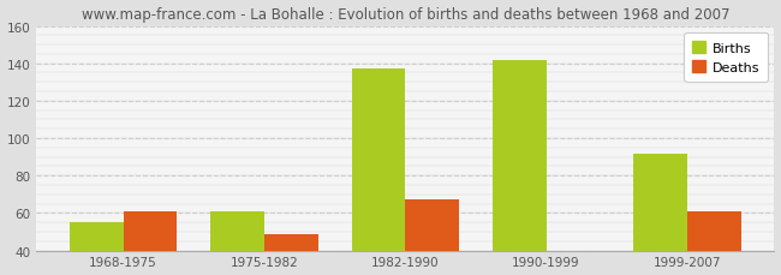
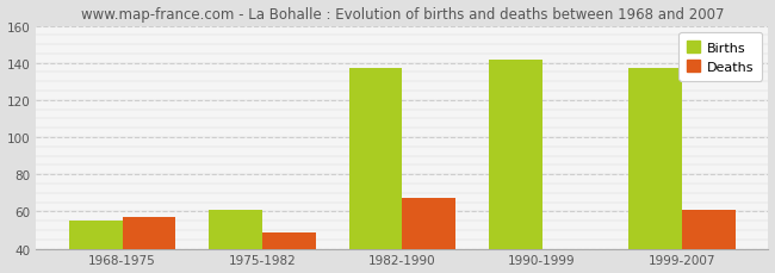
Deaths/1968-1975: 61 -> 57
Births/1999-2007: 92 -> 137
